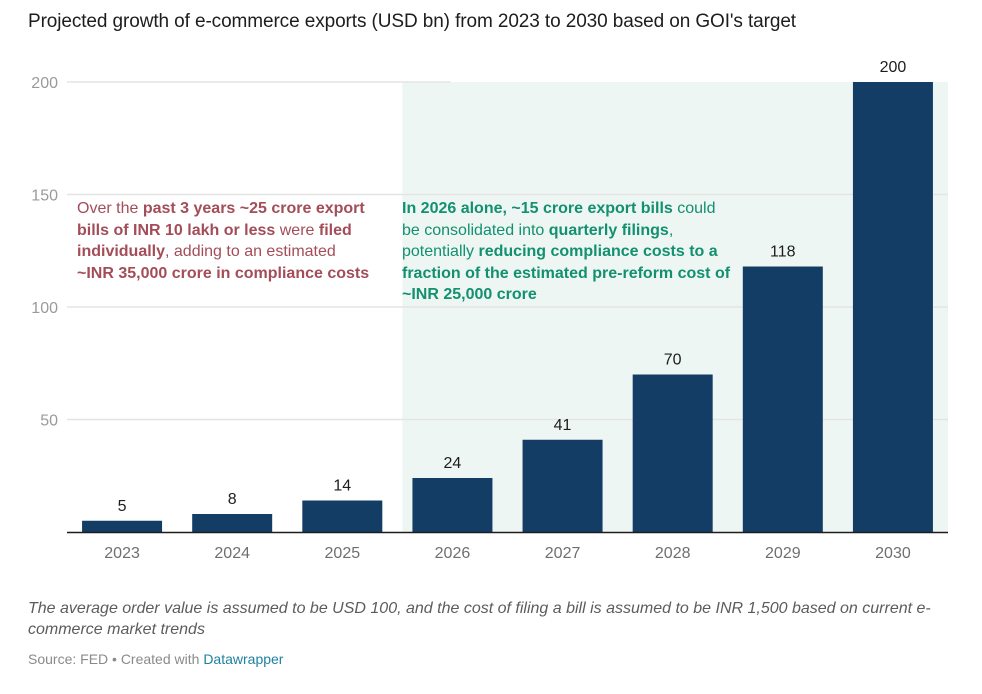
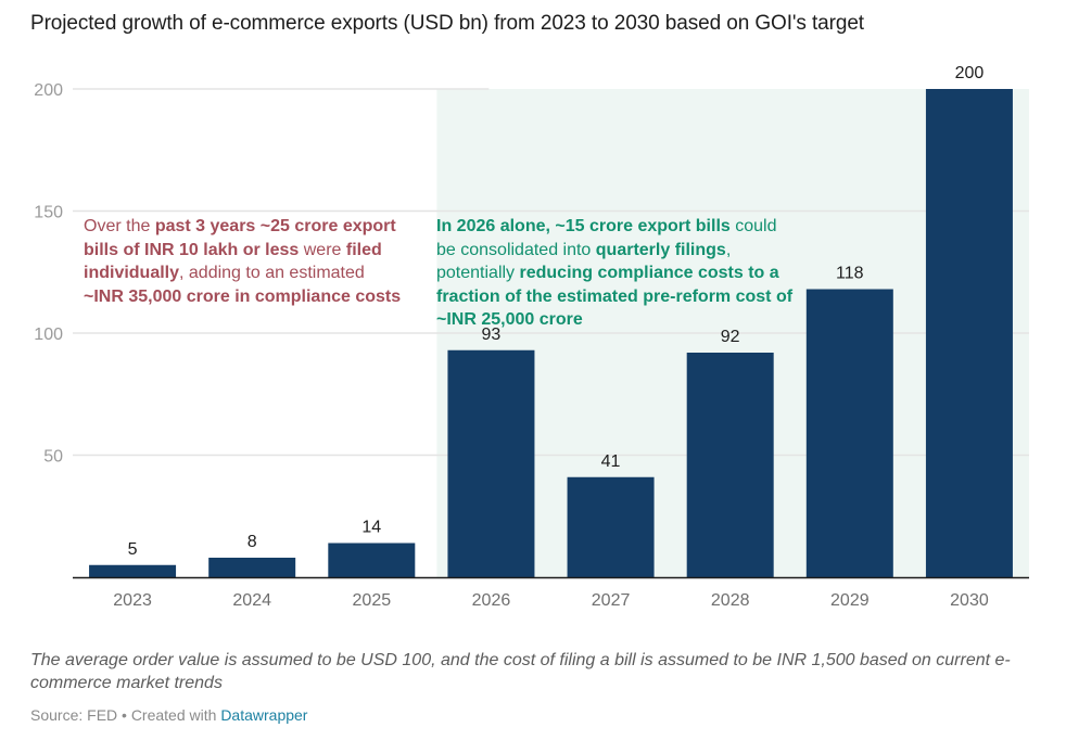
2026: 24 -> 93
2028: 70 -> 92
